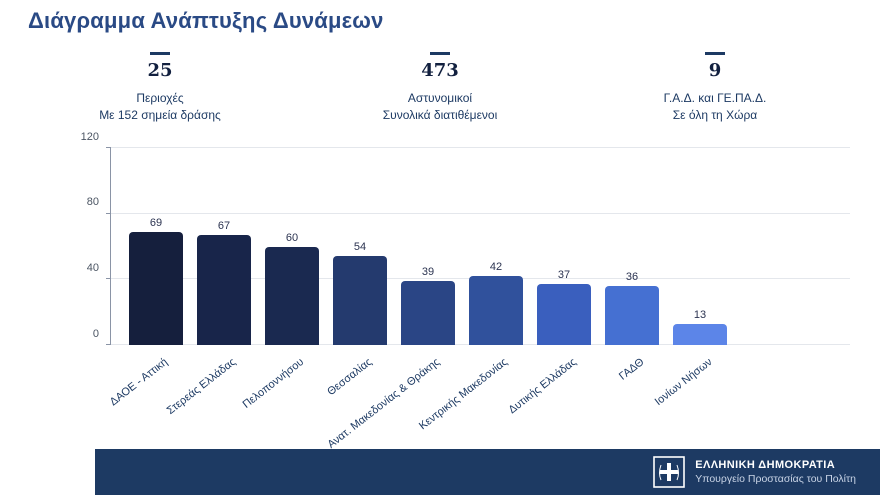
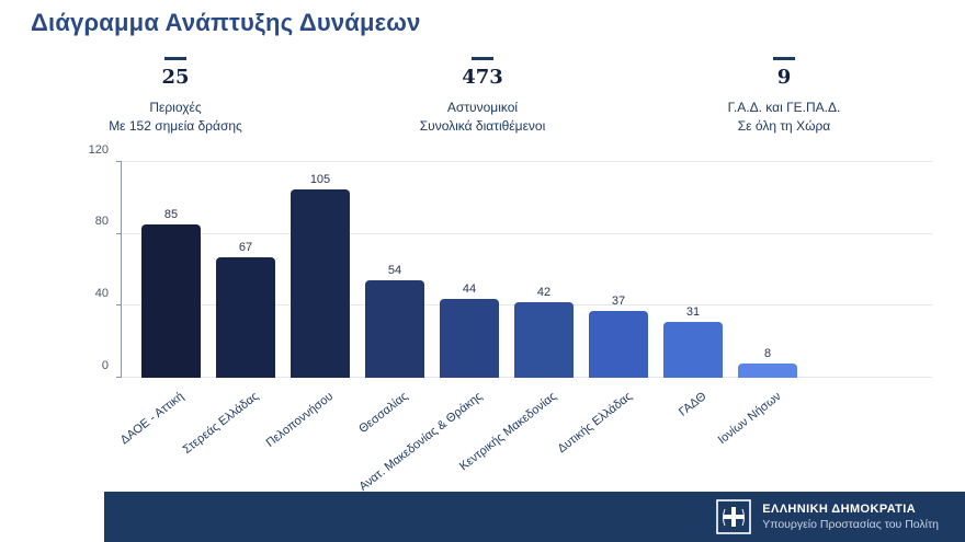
ΔΑΟΕ - Αττική: 69 -> 85
Πελοποννήσου: 60 -> 105
Ανατ. Μακεδονίας & Θράκης: 39 -> 44
ΓΑΔΘ: 36 -> 31
Ιονίων Νήσων: 13 -> 8
